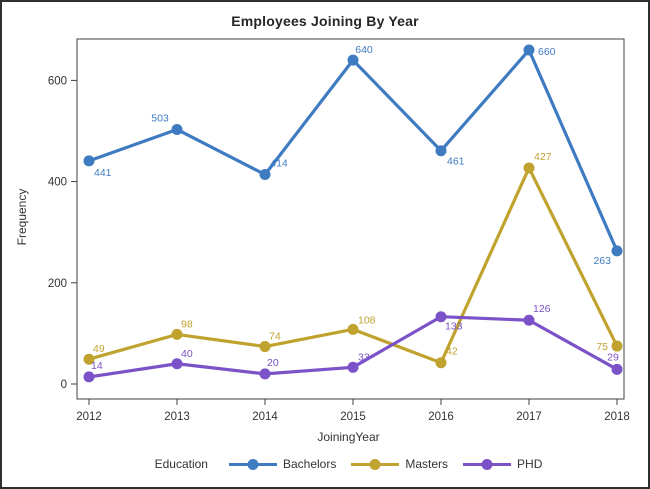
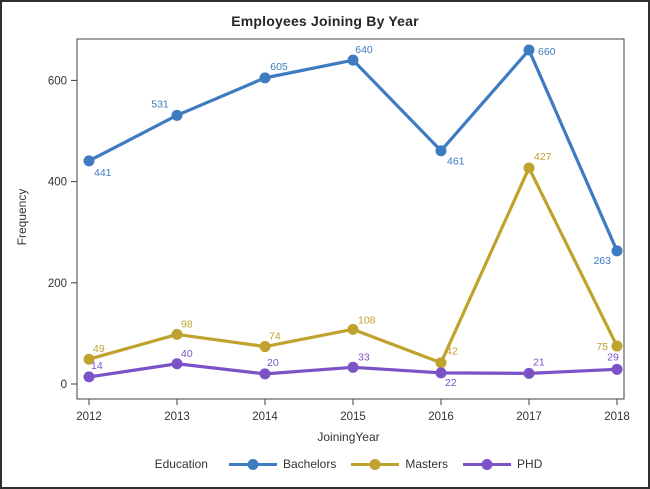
Bachelors/2013: 503 -> 531
Bachelors/2014: 414 -> 605
PHD/2016: 133 -> 22
PHD/2017: 126 -> 21
